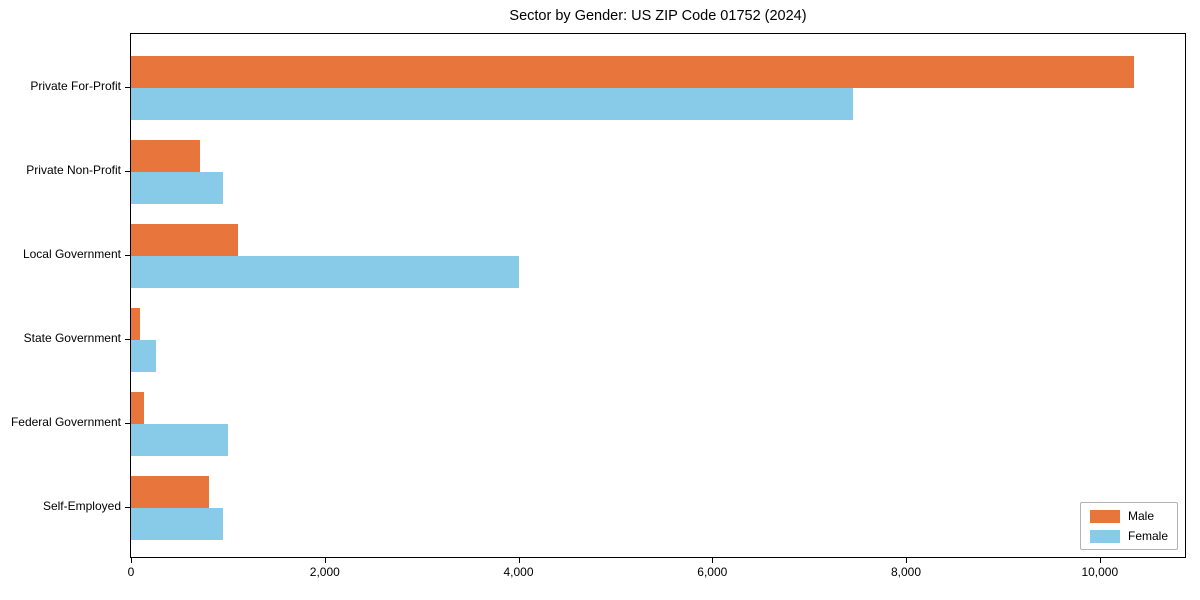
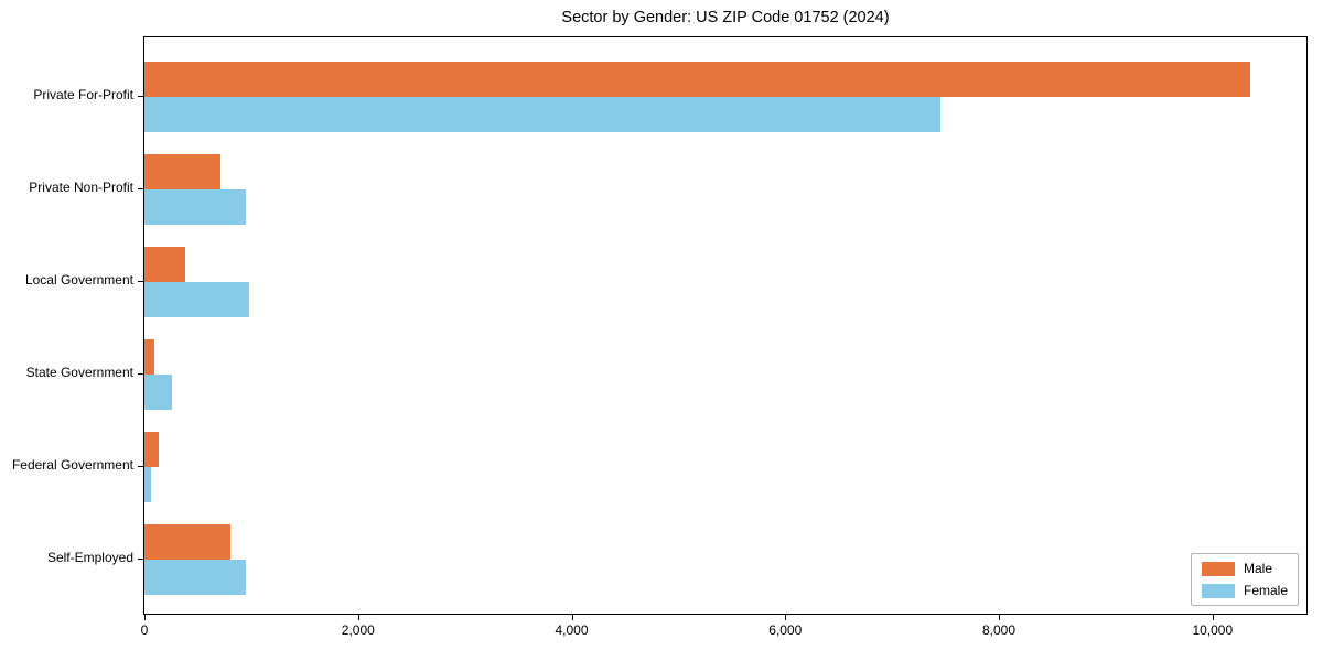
Male/Local Government: 1100 -> 400
Female/Local Government: 4000 -> 1000
Female/Federal Government: 1000 -> 100
